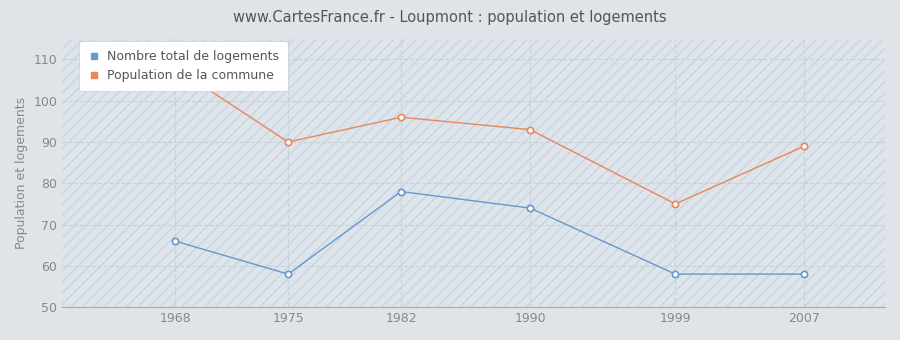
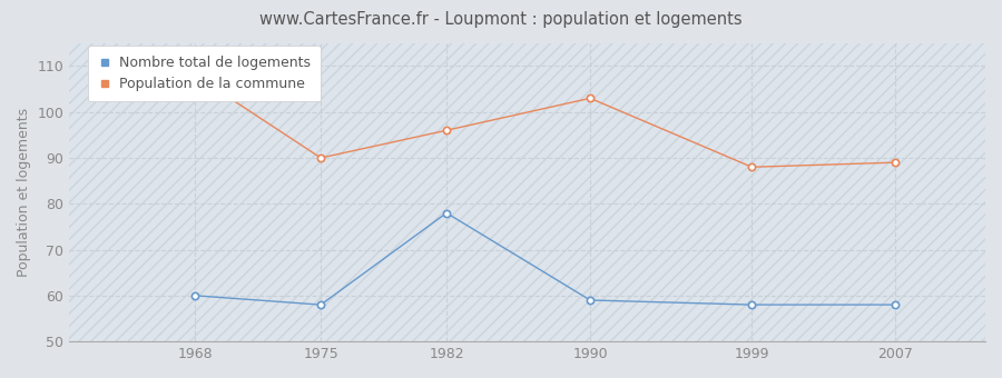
Nombre total de logements/1968: 66 -> 60
Nombre total de logements/1990: 74 -> 59
Population de la commune/1990: 93 -> 103
Population de la commune/1999: 75 -> 88
